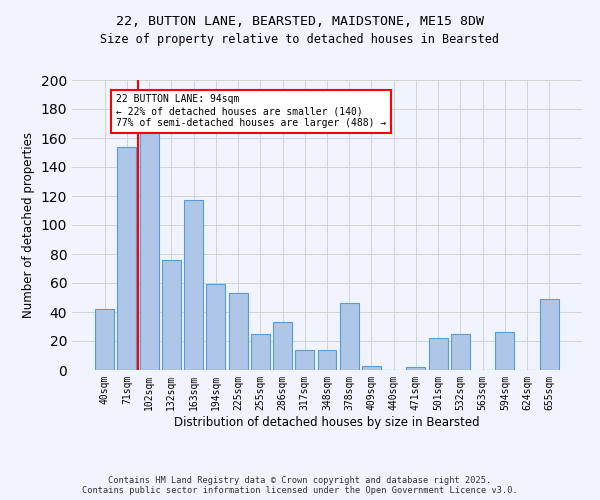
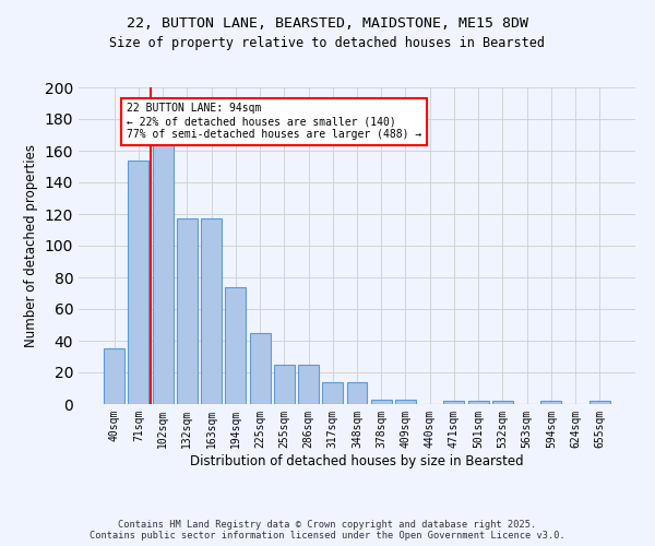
40sqm: 42 -> 35
132sqm: 76 -> 117
194sqm: 59 -> 74
225sqm: 53 -> 45
286sqm: 33 -> 25
378sqm: 46 -> 3
501sqm: 22 -> 2
532sqm: 25 -> 2
594sqm: 26 -> 2
655sqm: 49 -> 2
